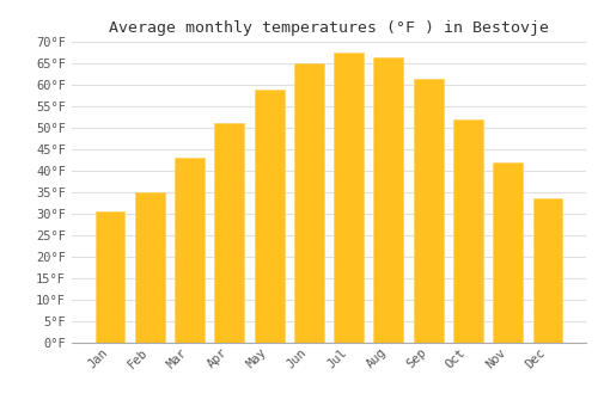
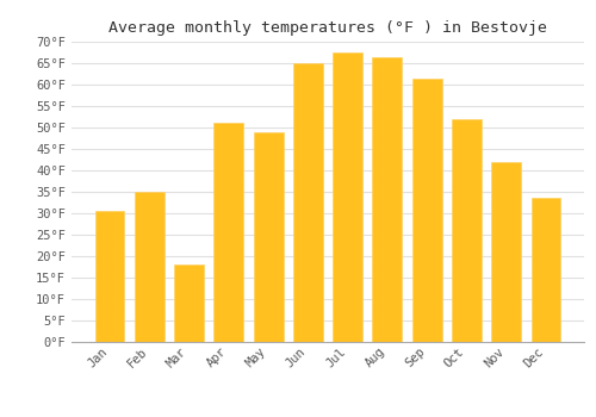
Mar: 43.0°F -> 18.0°F
May: 59.0°F -> 49.0°F
